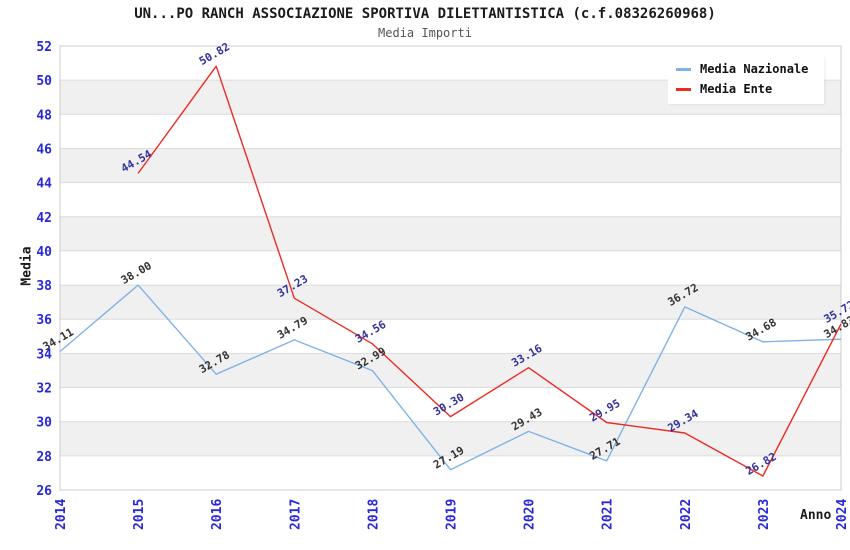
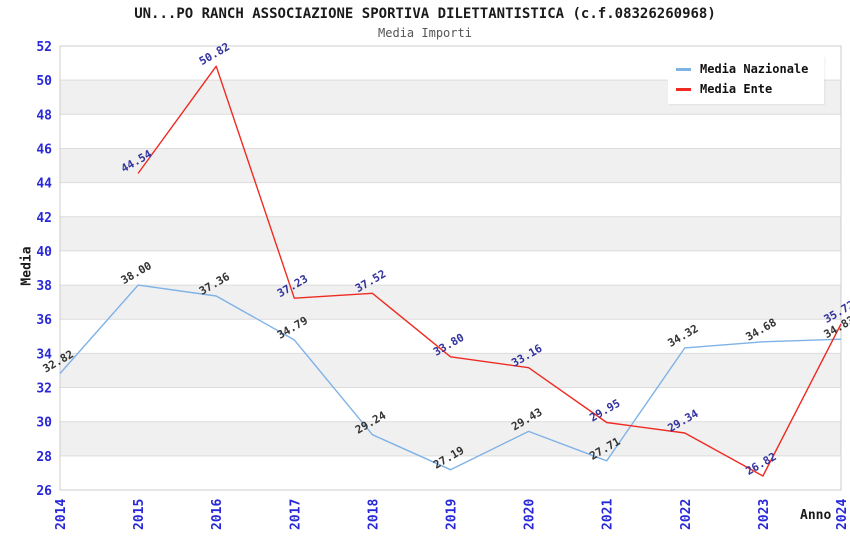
Media Nazionale/2014: 34.11 -> 32.82
Media Nazionale/2016: 32.78 -> 37.36
Media Nazionale/2018: 32.99 -> 29.24
Media Ente/2018: 34.56 -> 37.52
Media Ente/2019: 30.30 -> 33.80
Media Nazionale/2022: 36.72 -> 34.32
